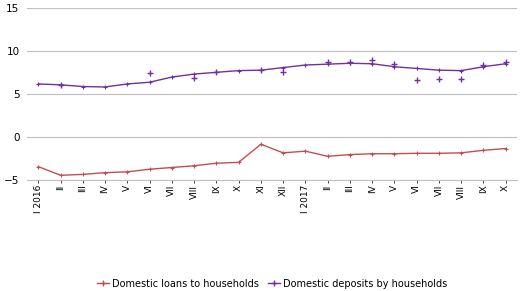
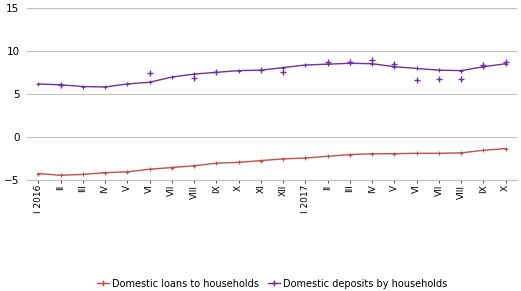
Domestic loans to households/I 2016: -3.4 -> -4.2
Domestic loans to households/XI: -0.8 -> -2.7
Domestic loans to households/XII: -1.8 -> -2.5
Domestic loans to households/I 2017: -1.6 -> -2.4
